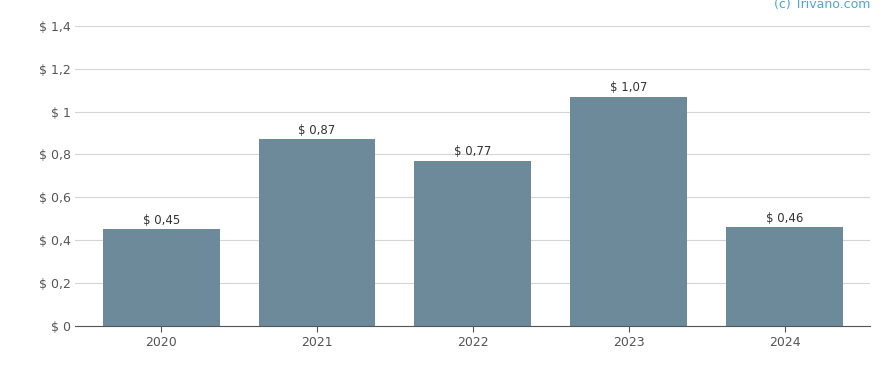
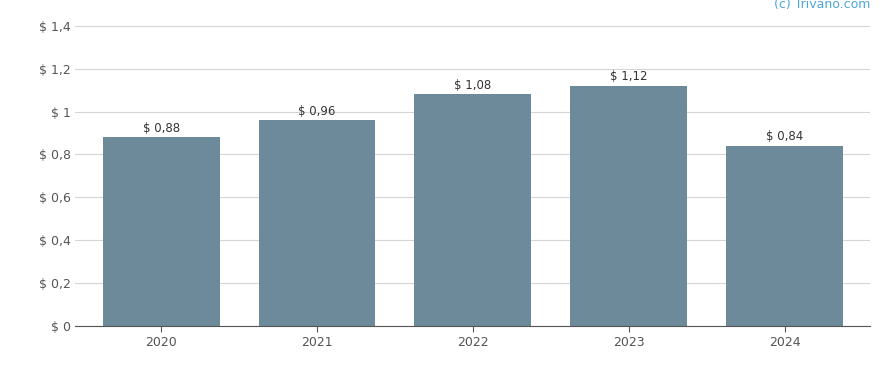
2020: 0,45 -> 0,88
2021: 0,87 -> 0,96
2022: 0,77 -> 1,08
2023: 1,07 -> 1,12
2024: 0,46 -> 0,84
